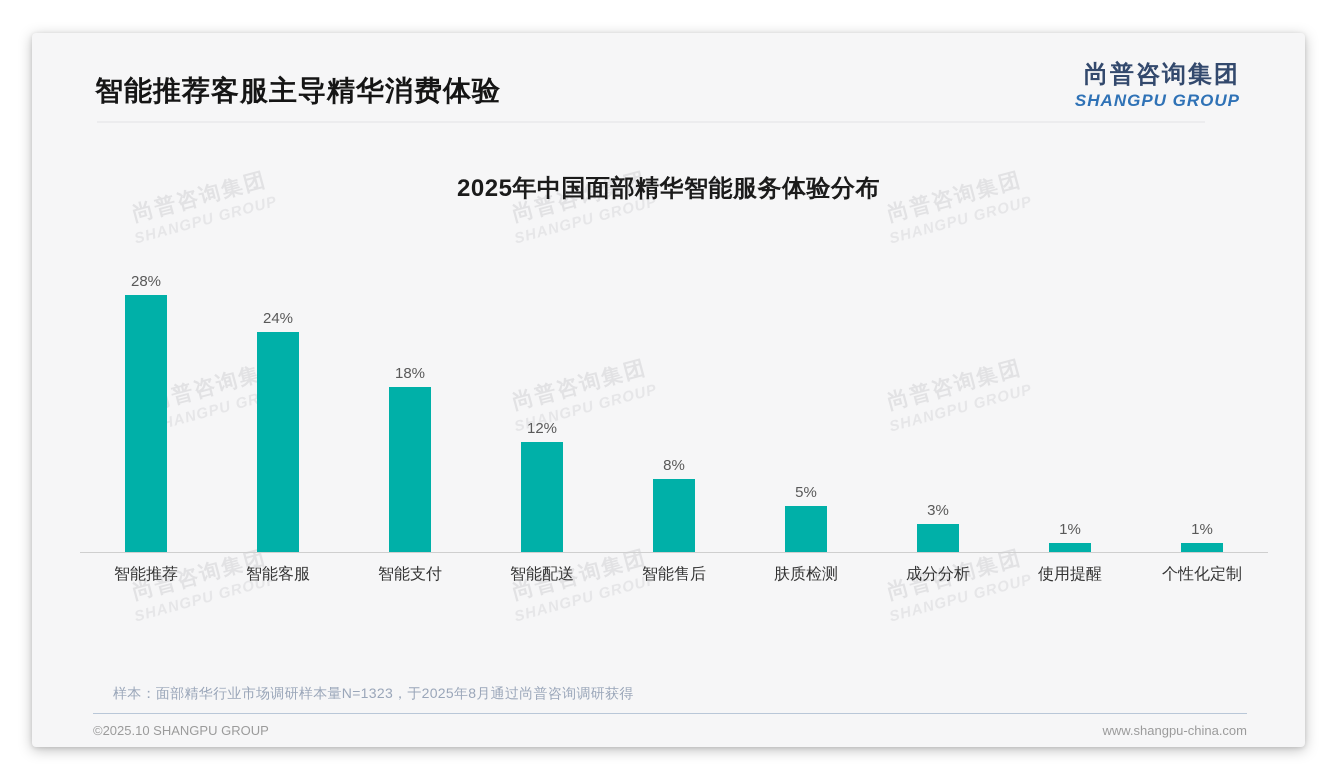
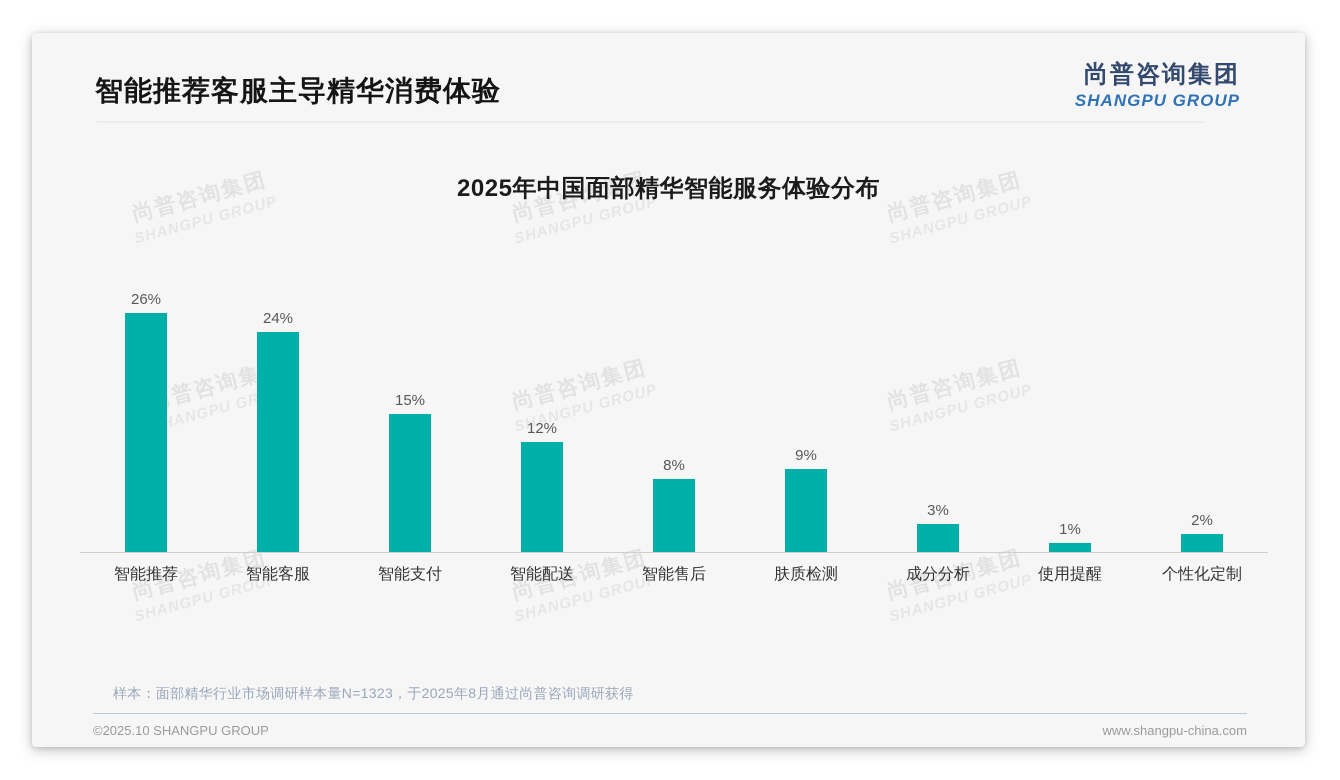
智能推荐: 28% -> 26%
智能支付: 18% -> 15%
肤质检测: 5% -> 9%
个性化定制: 1% -> 2%
